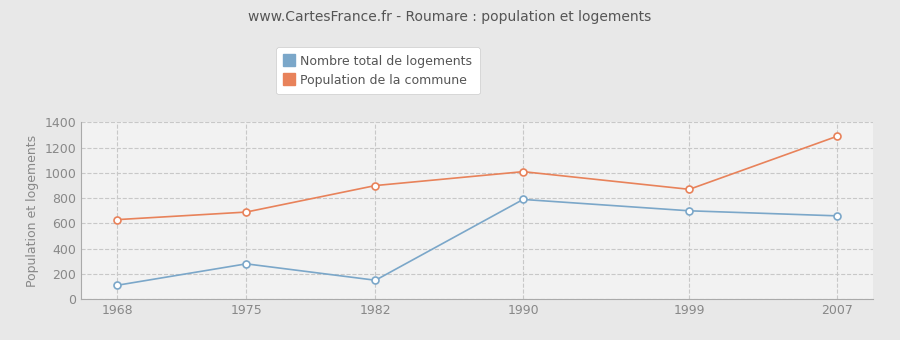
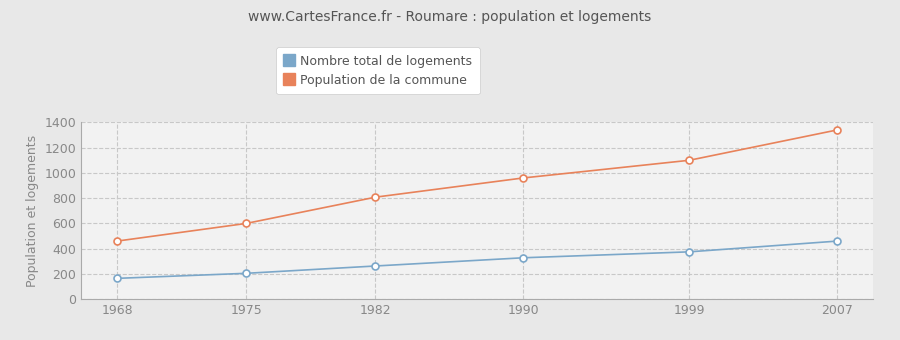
Nombre total de logements/1968: 110 -> 160
Population de la commune/1968: 630 -> 460
Nombre total de logements/1975: 280 -> 200
Population de la commune/1975: 690 -> 600
Nombre total de logements/1982: 150 -> 260
Population de la commune/1982: 900 -> 810
Nombre total de logements/1990: 790 -> 330
Population de la commune/1990: 1010 -> 960
Nombre total de logements/1999: 700 -> 380
Population de la commune/1999: 870 -> 1100
Nombre total de logements/2007: 660 -> 460
Population de la commune/2007: 1290 -> 1340
